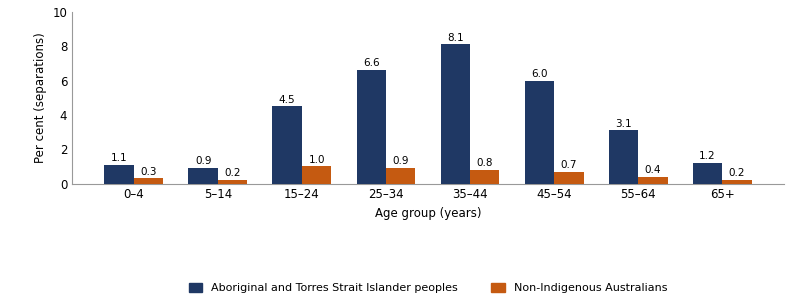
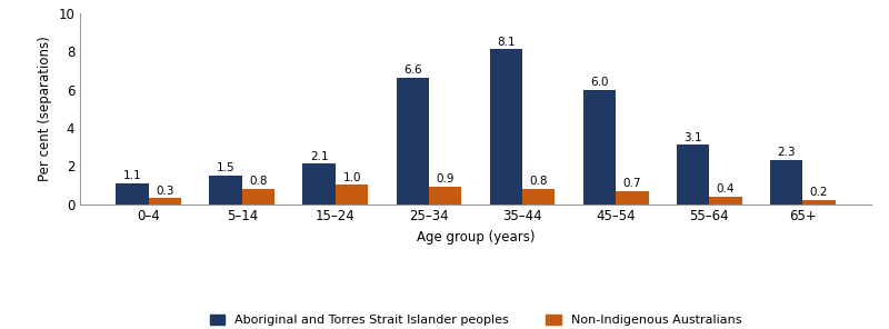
Aboriginal and Torres Strait Islander peoples/5–14: 0.9 -> 1.5
Non-Indigenous Australians/5–14: 0.2 -> 0.8
Aboriginal and Torres Strait Islander peoples/15–24: 4.5 -> 2.1
Aboriginal and Torres Strait Islander peoples/65+: 1.2 -> 2.3
